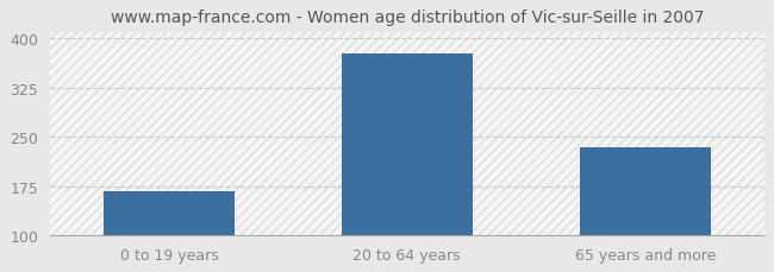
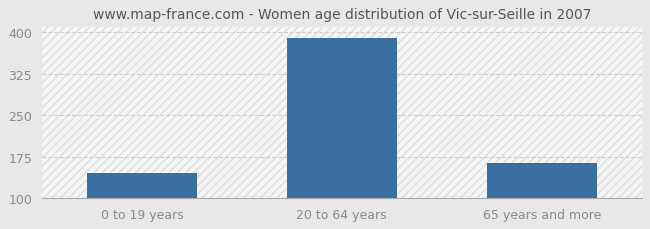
0 to 19 years: 166 -> 145
20 to 64 years: 376 -> 390
65 years and more: 234 -> 163
